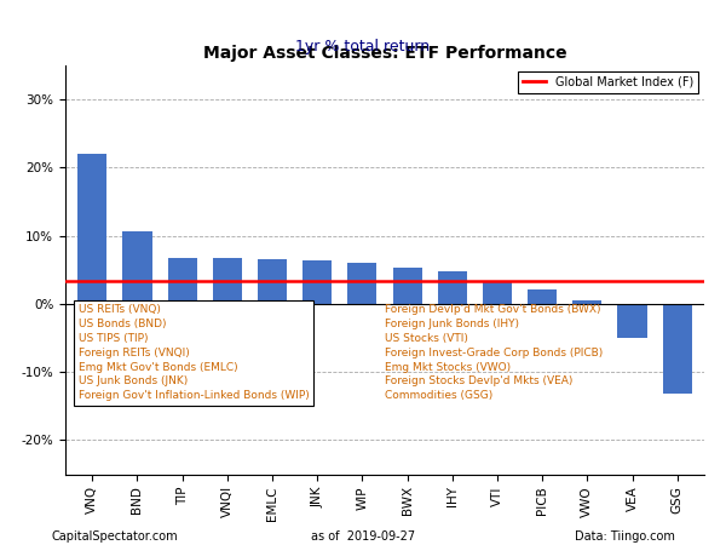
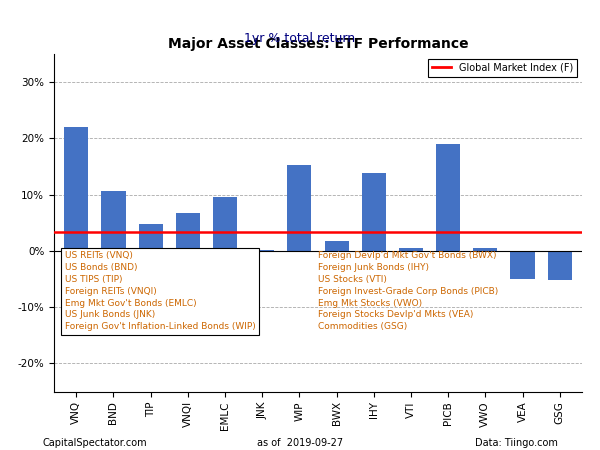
TIP: 6.7% -> 4.8%
EMLC: 6.6% -> 9.6%
JNK: 6.4% -> 0.2%
WIP: 6.0% -> 15.2%
BWX: 5.3% -> 1.8%
IHY: 4.8% -> 13.8%
VTI: 3.1% -> 0.6%
PICB: 2.1% -> 19.0%
GSG: -13.2% -> -5.2%
